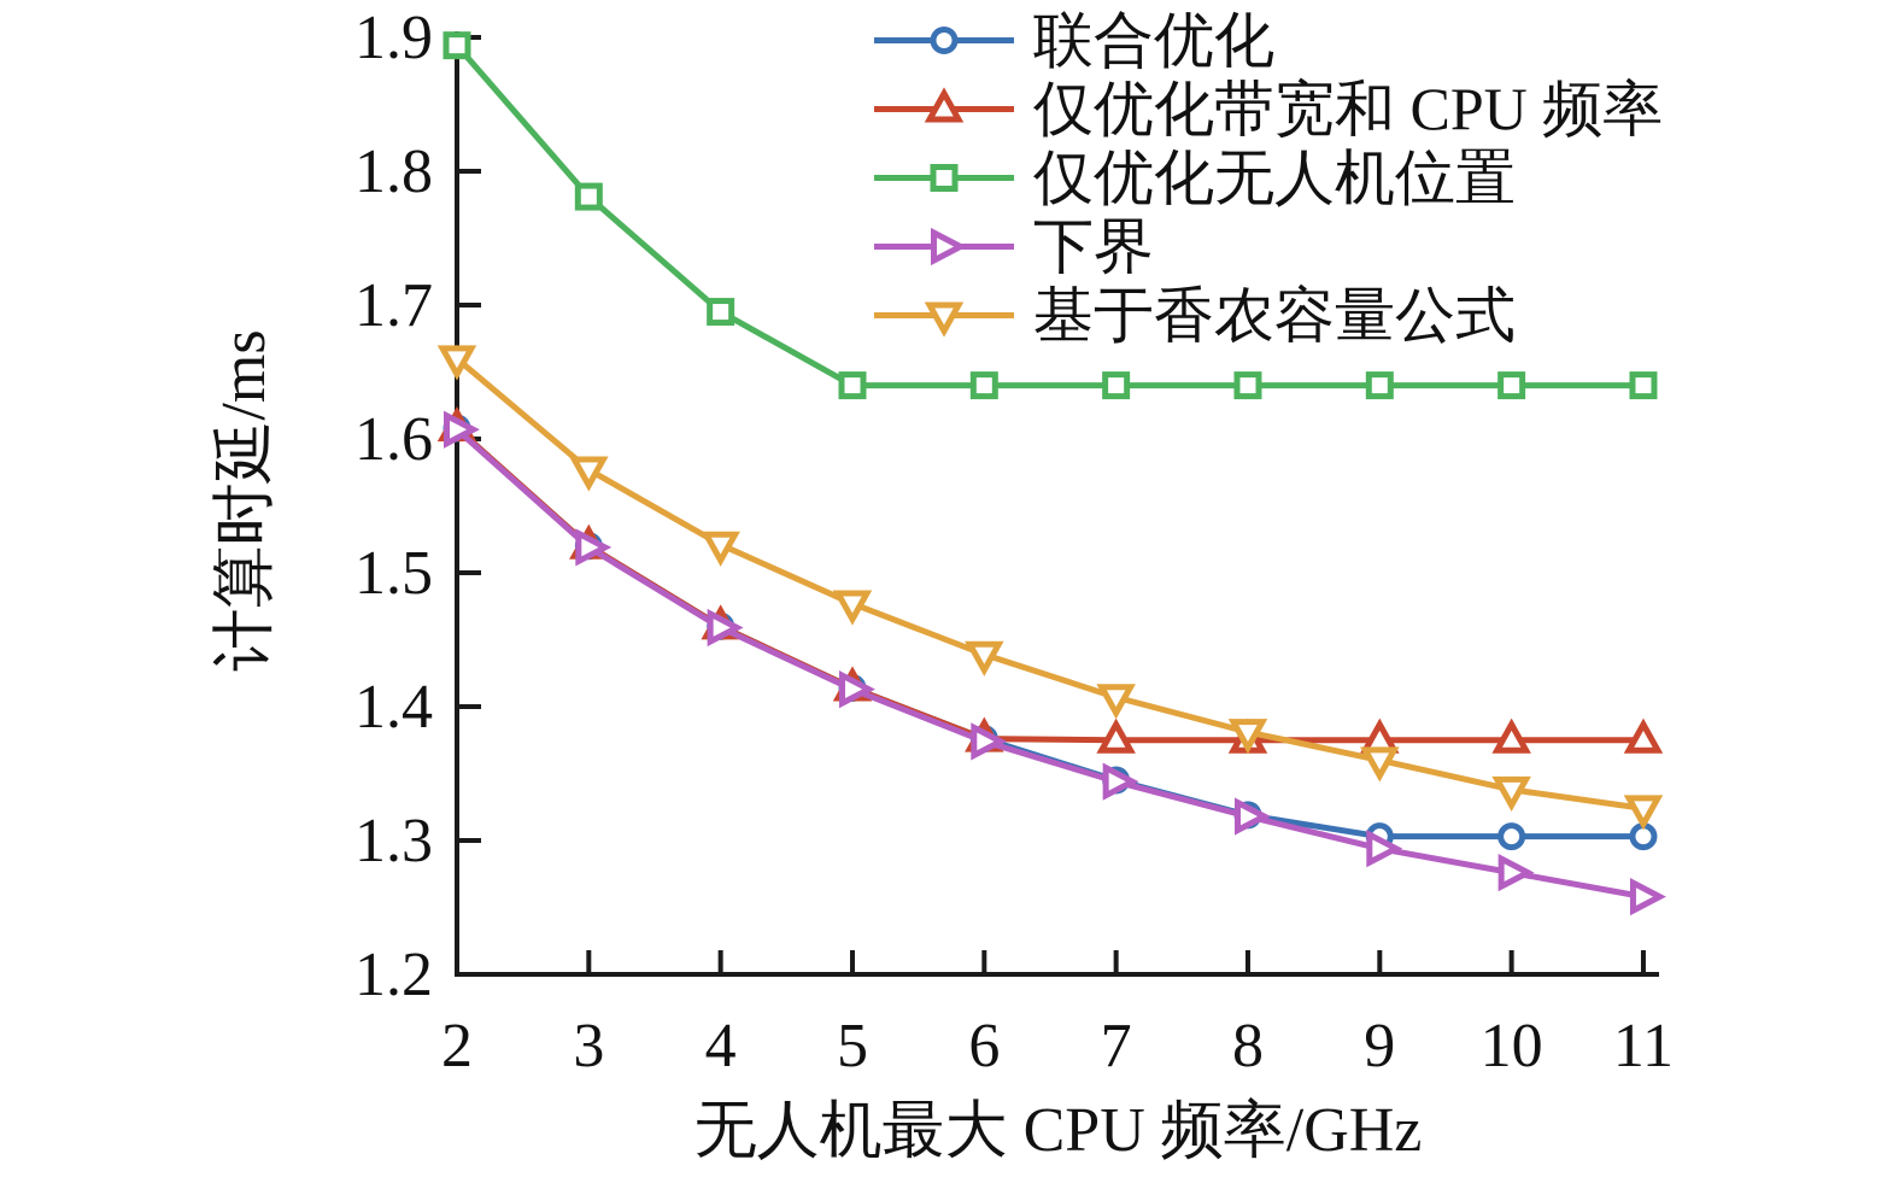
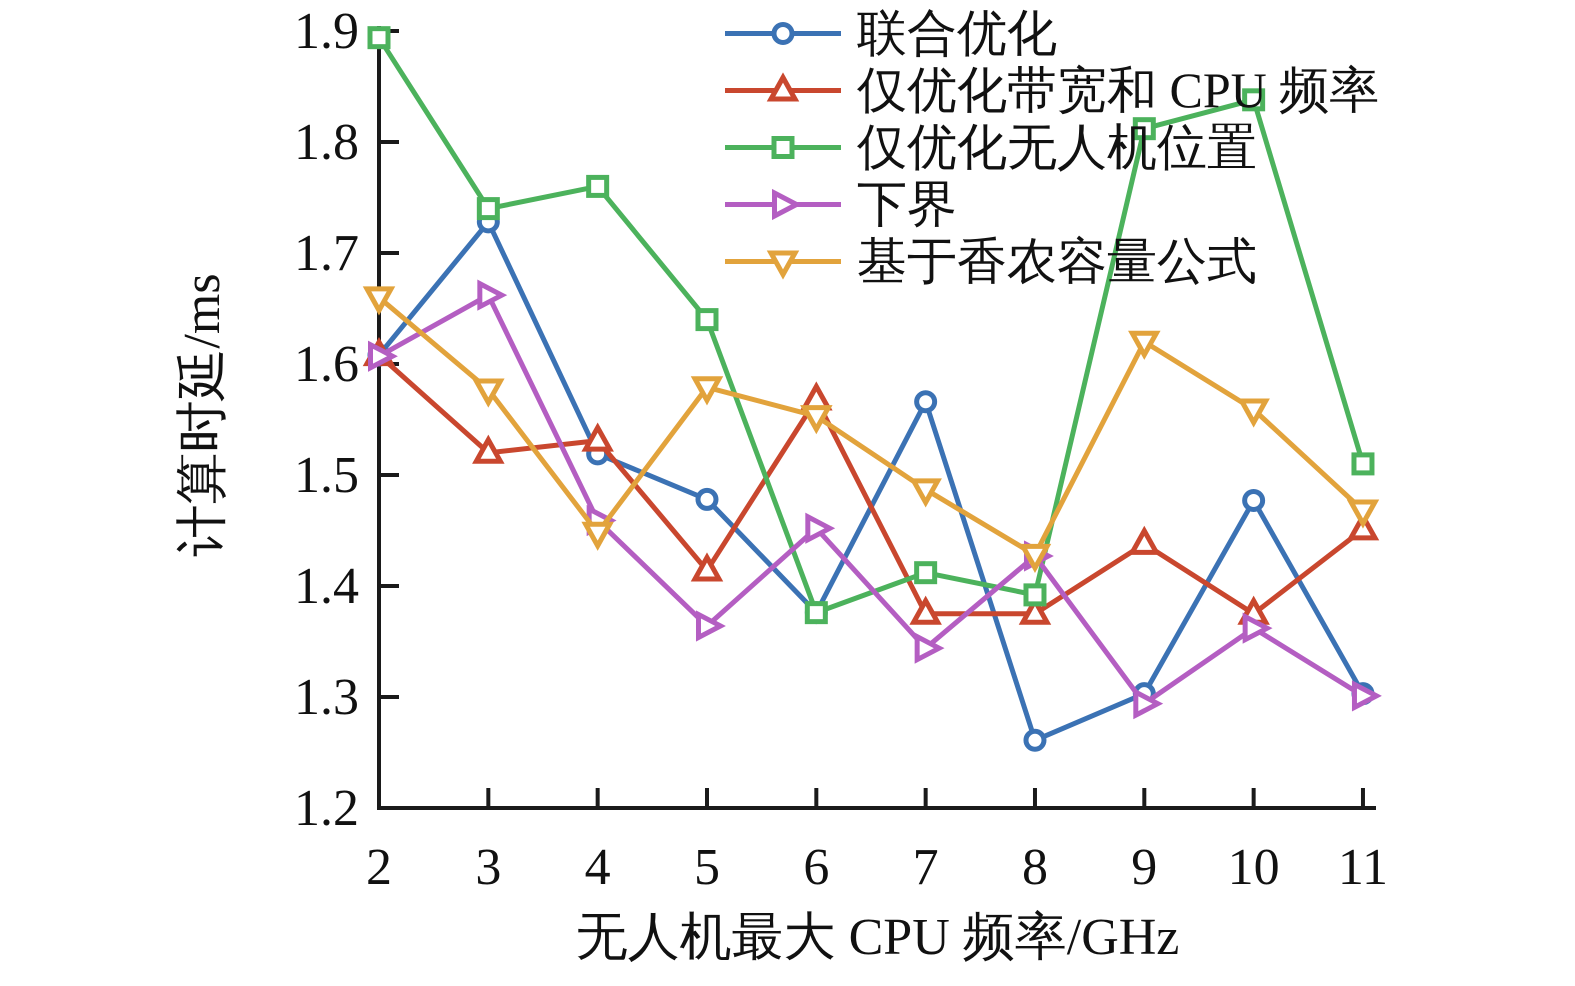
联合优化/3: 1.520 -> 1.728
仅优化无人机位置/3: 1.781 -> 1.740
下界/3: 1.519 -> 1.662
联合优化/4: 1.460 -> 1.519
仅优化带宽和 CPU 频率/4: 1.460 -> 1.531
仅优化无人机位置/4: 1.695 -> 1.760
基于香农容量公式/4: 1.521 -> 1.448
联合优化/5: 1.414 -> 1.478
下界/5: 1.413 -> 1.364
基于香农容量公式/5: 1.477 -> 1.579
仅优化带宽和 CPU 频率/6: 1.376 -> 1.568
仅优化无人机位置/6: 1.640 -> 1.376
下界/6: 1.374 -> 1.452
基于香农容量公式/6: 1.439 -> 1.553
联合优化/7: 1.345 -> 1.566
仅优化无人机位置/7: 1.640 -> 1.412
基于香农容量公式/7: 1.407 -> 1.487
联合优化/8: 1.319 -> 1.261
仅优化无人机位置/8: 1.640 -> 1.392
下界/8: 1.318 -> 1.427
基于香农容量公式/8: 1.381 -> 1.428
仅优化带宽和 CPU 频率/9: 1.375 -> 1.438
仅优化无人机位置/9: 1.640 -> 1.812
基于香农容量公式/9: 1.360 -> 1.620
联合优化/10: 1.303 -> 1.477
仅优化无人机位置/10: 1.640 -> 1.838
下界/10: 1.276 -> 1.362
基于香农容量公式/10: 1.338 -> 1.559
仅优化带宽和 CPU 频率/11: 1.375 -> 1.451
仅优化无人机位置/11: 1.640 -> 1.510
下界/11: 1.258 -> 1.301
基于香农容量公式/11: 1.324 -> 1.468
